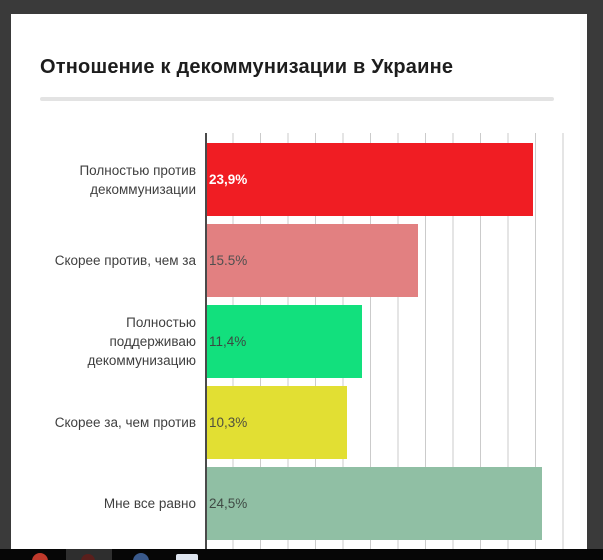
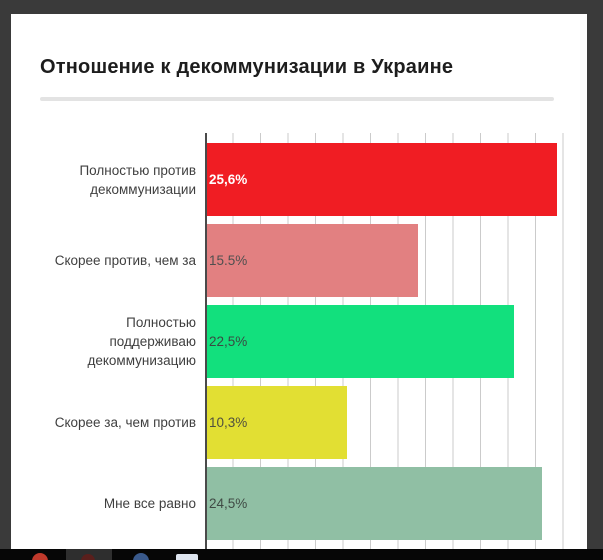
Полностью против декоммунизации: 23,9% -> 25,6%
Полностью поддерживаю декоммунизацию: 11,4% -> 22,5%
